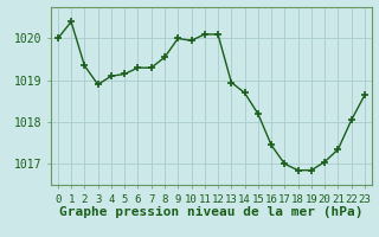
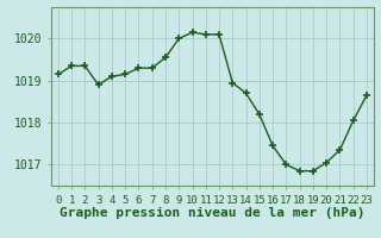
0: 1020.00 -> 1019.15
1: 1020.40 -> 1019.35
10: 1019.95 -> 1020.15
